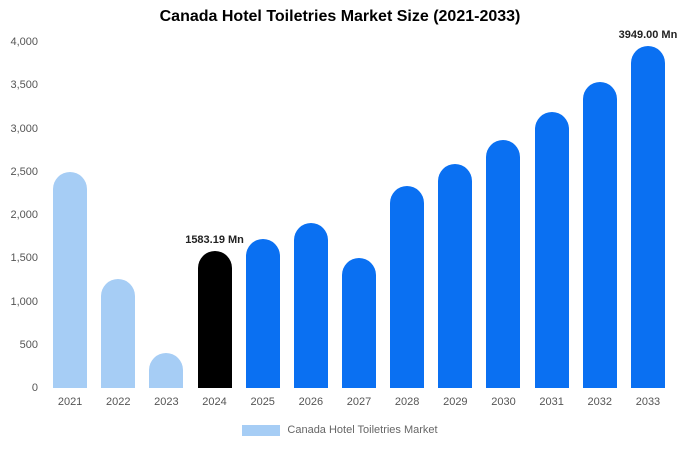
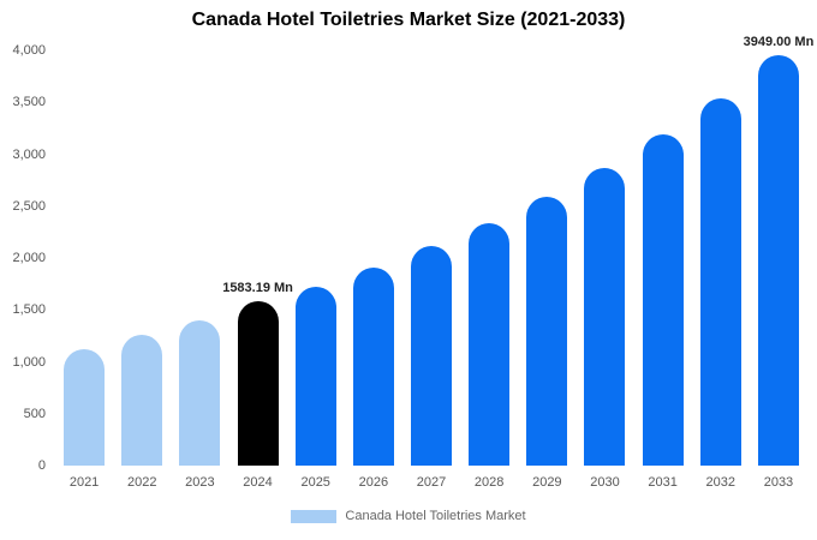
2021: 2500 -> 1100
2023: 400 -> 1400
2027: 1500 -> 2100
